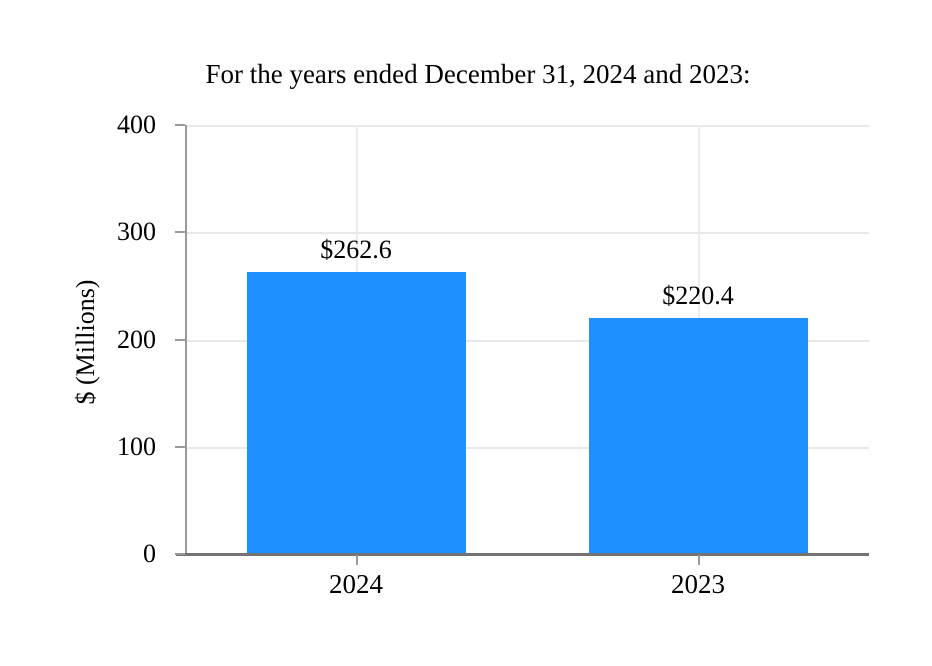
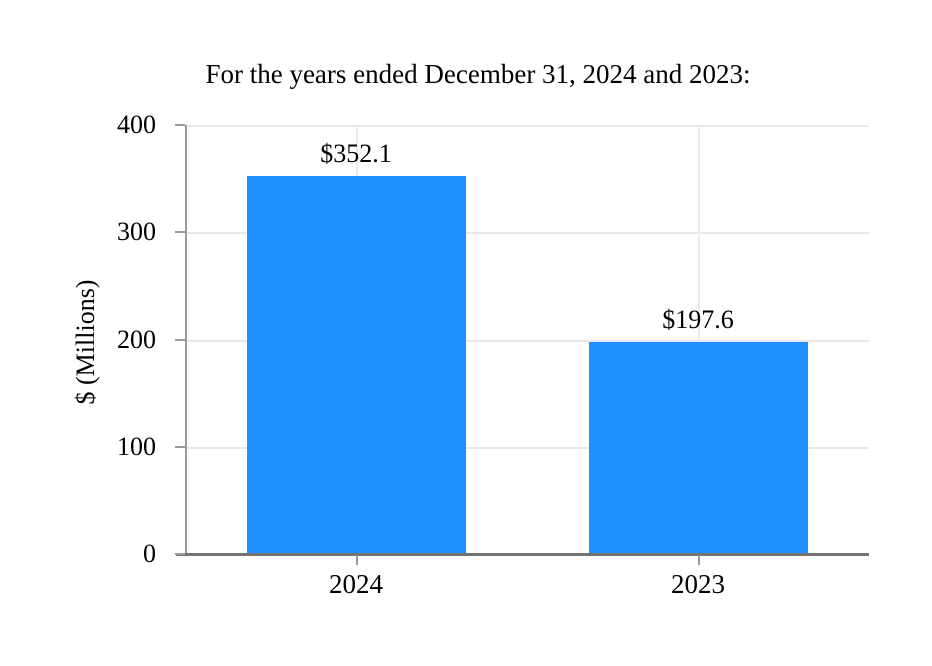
2024: $262.6 -> $352.1
2023: $220.4 -> $197.6
